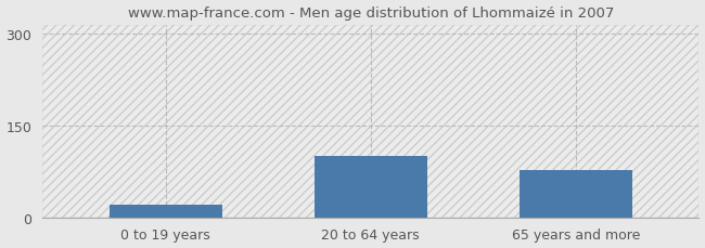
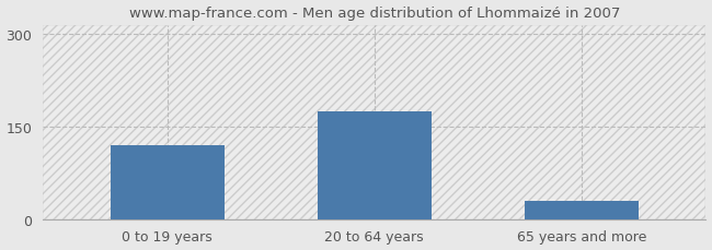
0 to 19 years: 20 -> 120
20 to 64 years: 100 -> 175
65 years and more: 78 -> 30
